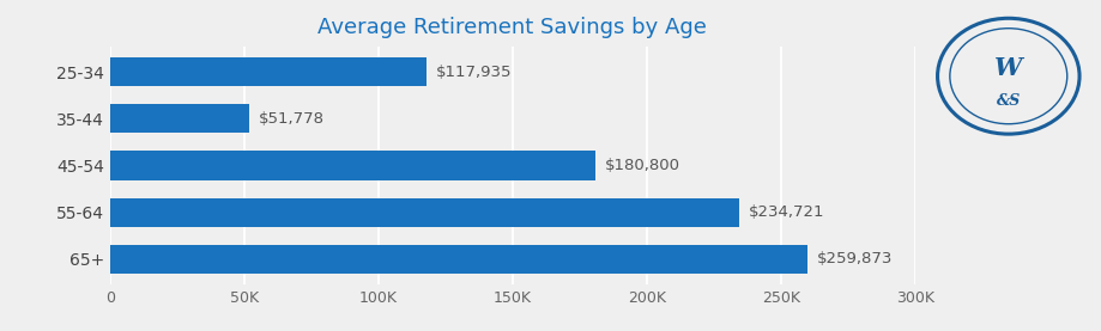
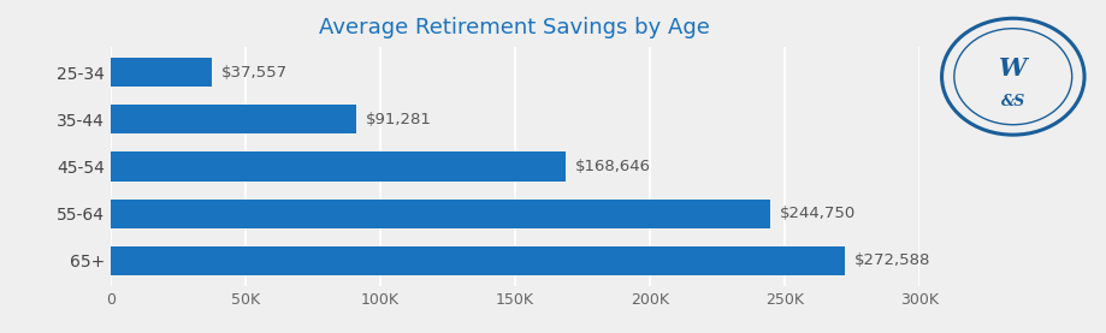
25-34: $117,935 -> $37,557
35-44: $51,778 -> $91,281
45-54: $180,800 -> $168,646
55-64: $234,721 -> $244,750
65+: $259,873 -> $272,588
